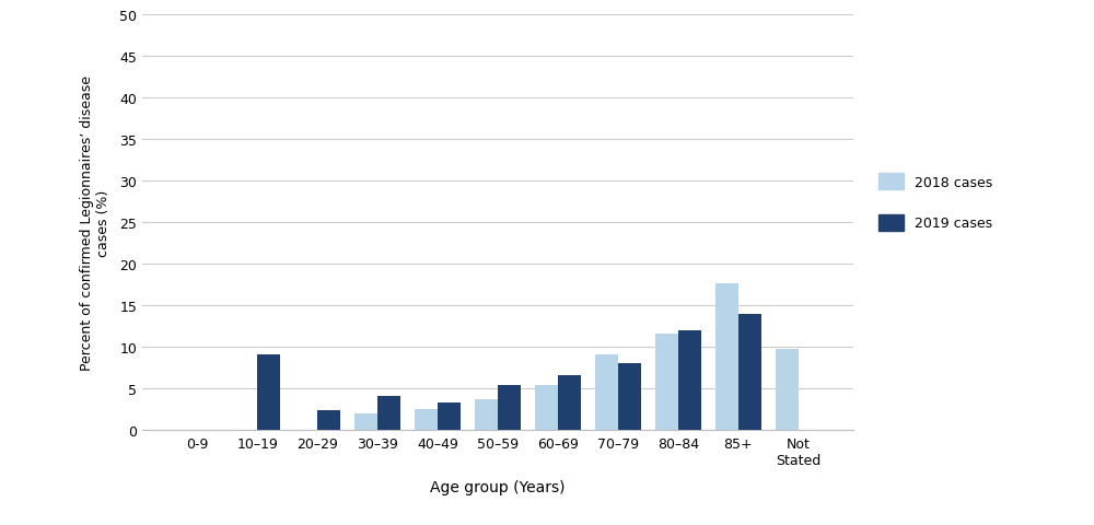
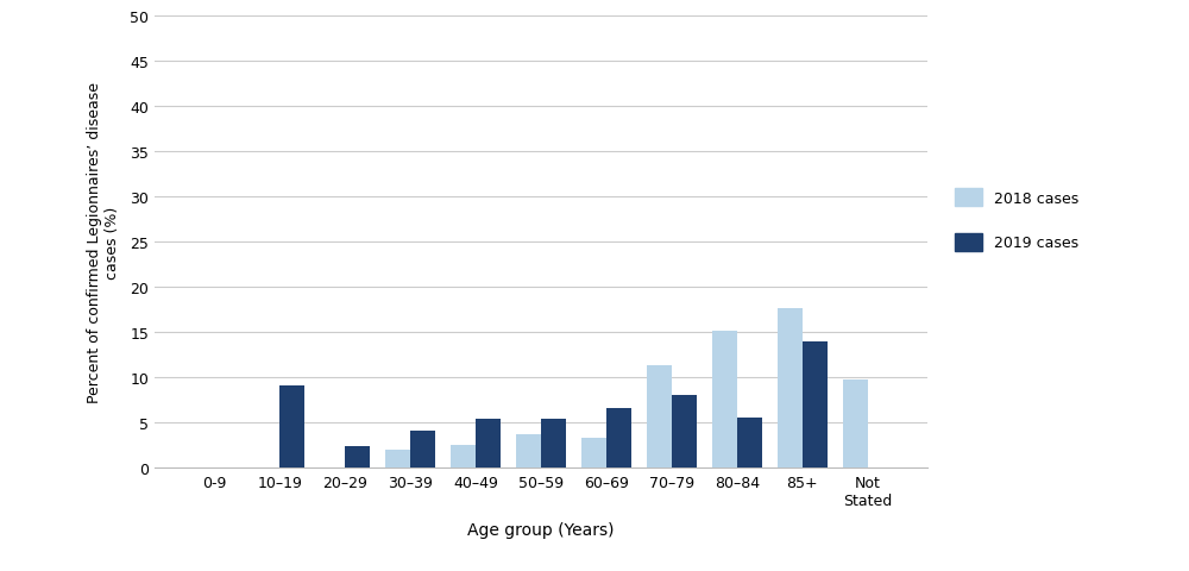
2019 cases/40–49: 3.4 -> 5.4
2018 cases/60–69: 5.5 -> 3.4
2018 cases/70–79: 9.2 -> 11.4
2018 cases/80–84: 11.6 -> 15.2
2019 cases/80–84: 12.0 -> 5.6
